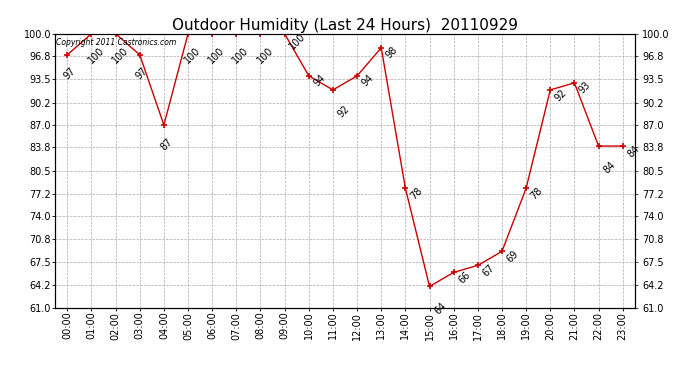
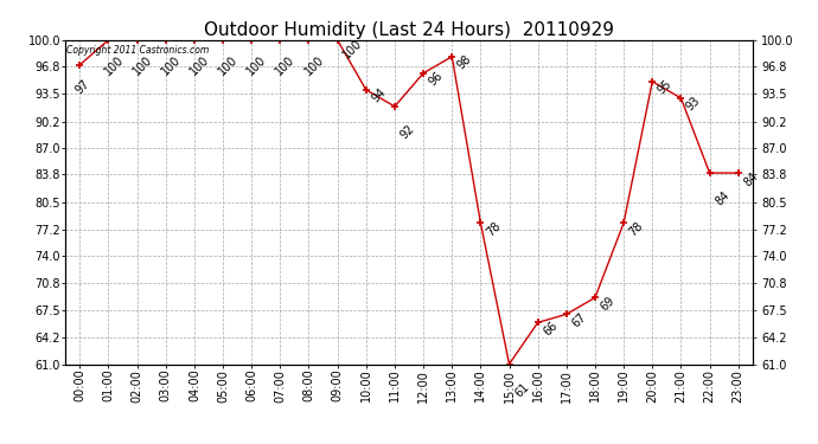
03:00: 97 -> 100
04:00: 87 -> 100
12:00: 94 -> 96
15:00: 64 -> 61
20:00: 92 -> 95
